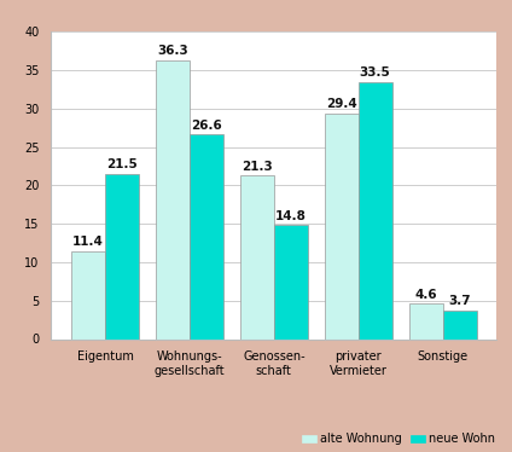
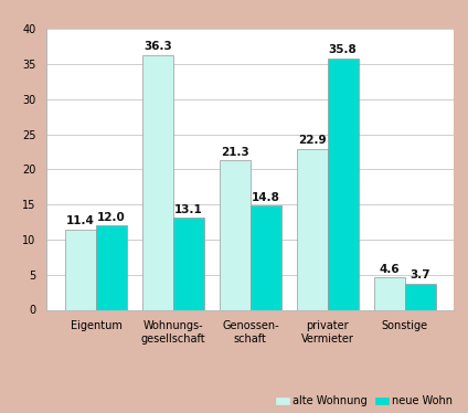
neue Wohn/Eigentum: 21.5 -> 12.0
neue Wohn/Wohnungs- gesellschaft: 26.6 -> 13.1
alte Wohnung/privater Vermieter: 29.4 -> 22.9
neue Wohn/privater Vermieter: 33.5 -> 35.8
